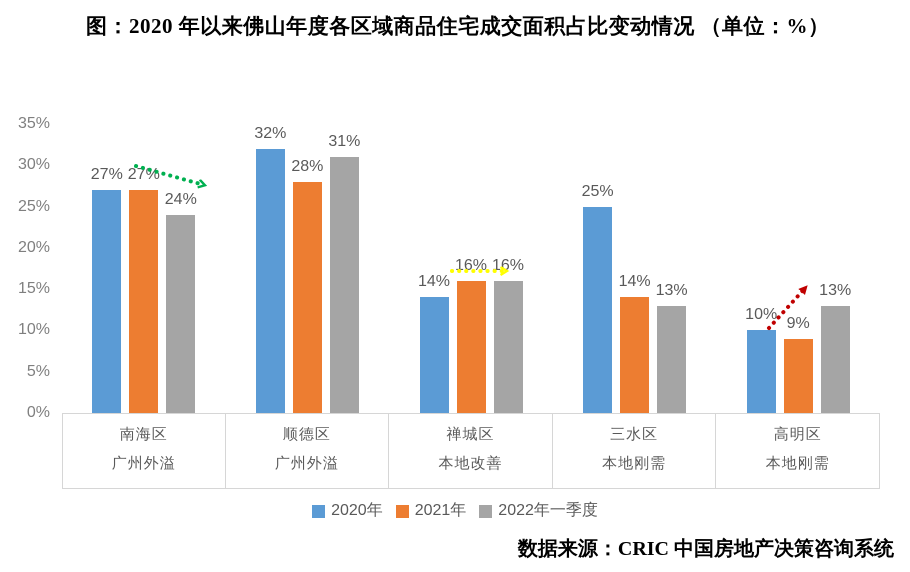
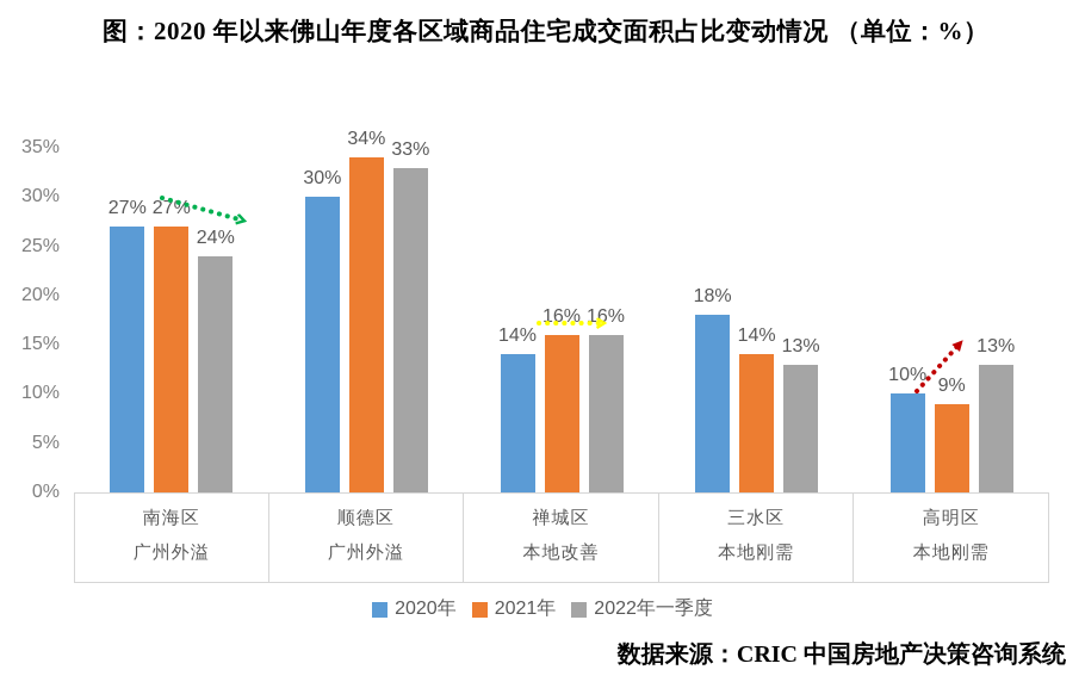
2020年/顺德区: 32% -> 30%
2021年/顺德区: 28% -> 34%
2022年一季度/顺德区: 31% -> 33%
2020年/三水区: 25% -> 18%
